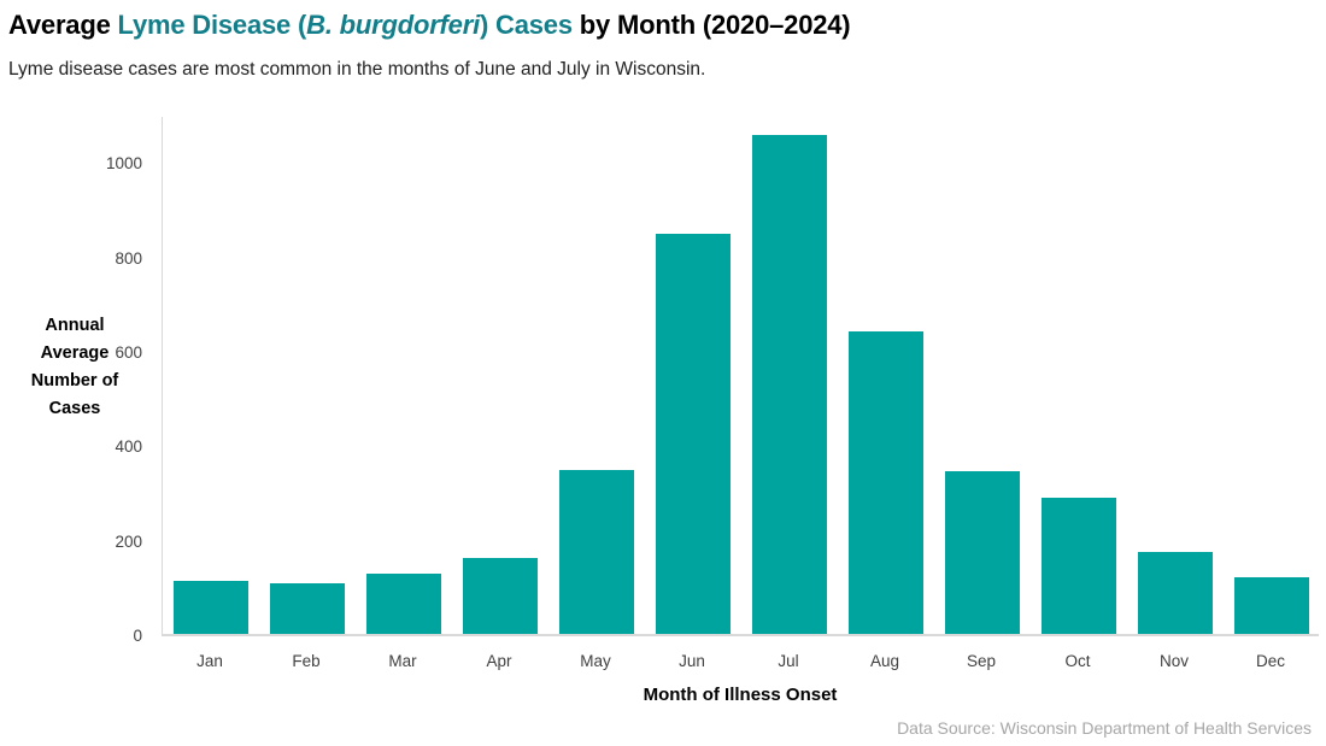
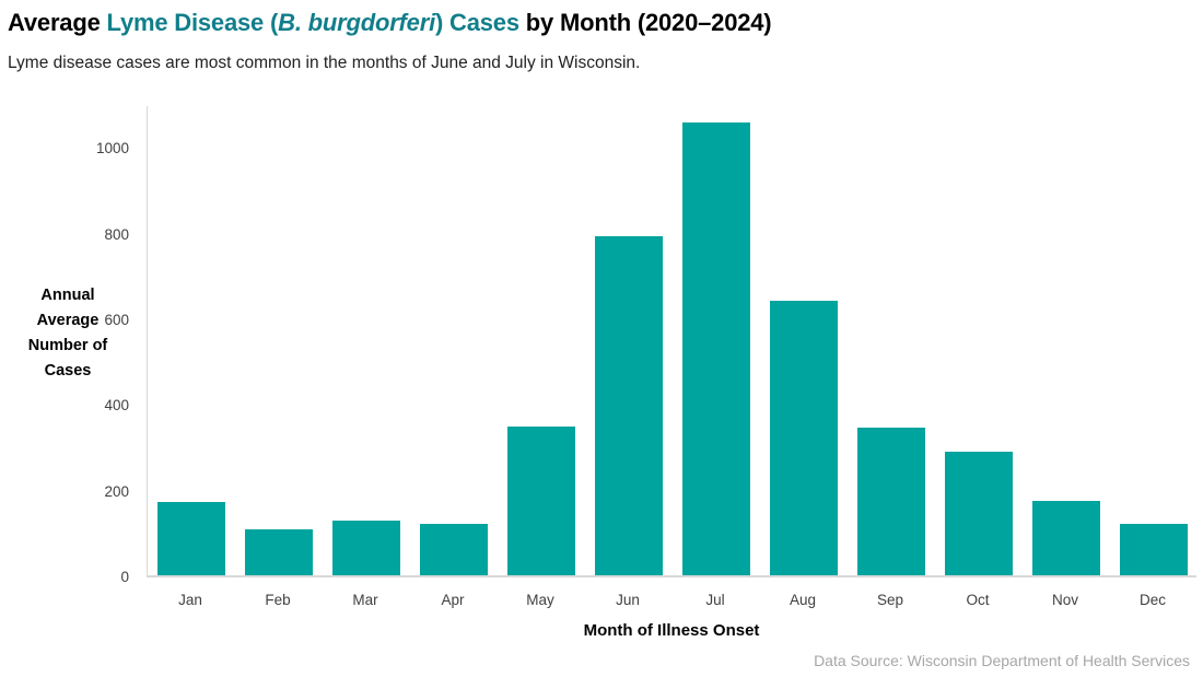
Jan: 110 -> 170
Apr: 160 -> 120
Jun: 850 -> 790
